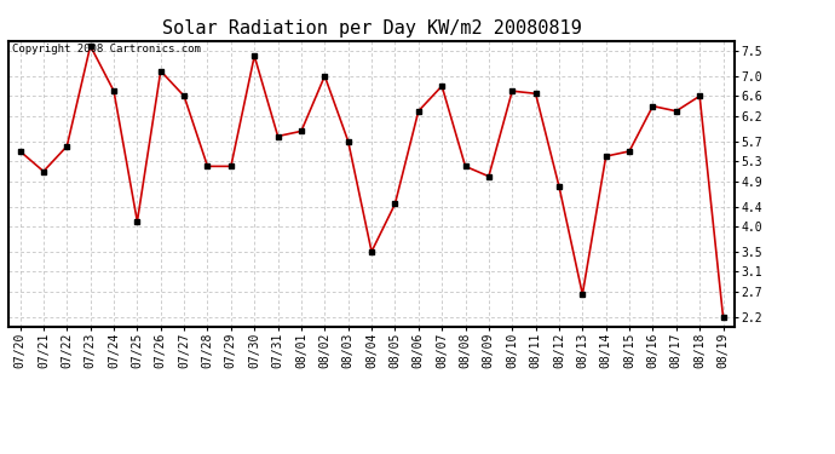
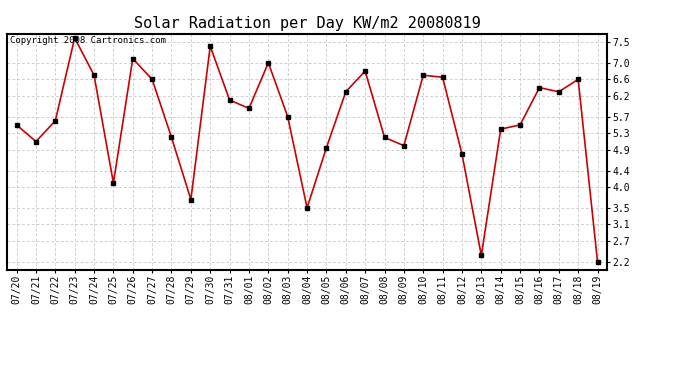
07/29: 5.20 -> 3.70
07/31: 5.80 -> 6.10
08/05: 4.45 -> 4.95
08/13: 2.65 -> 2.35
